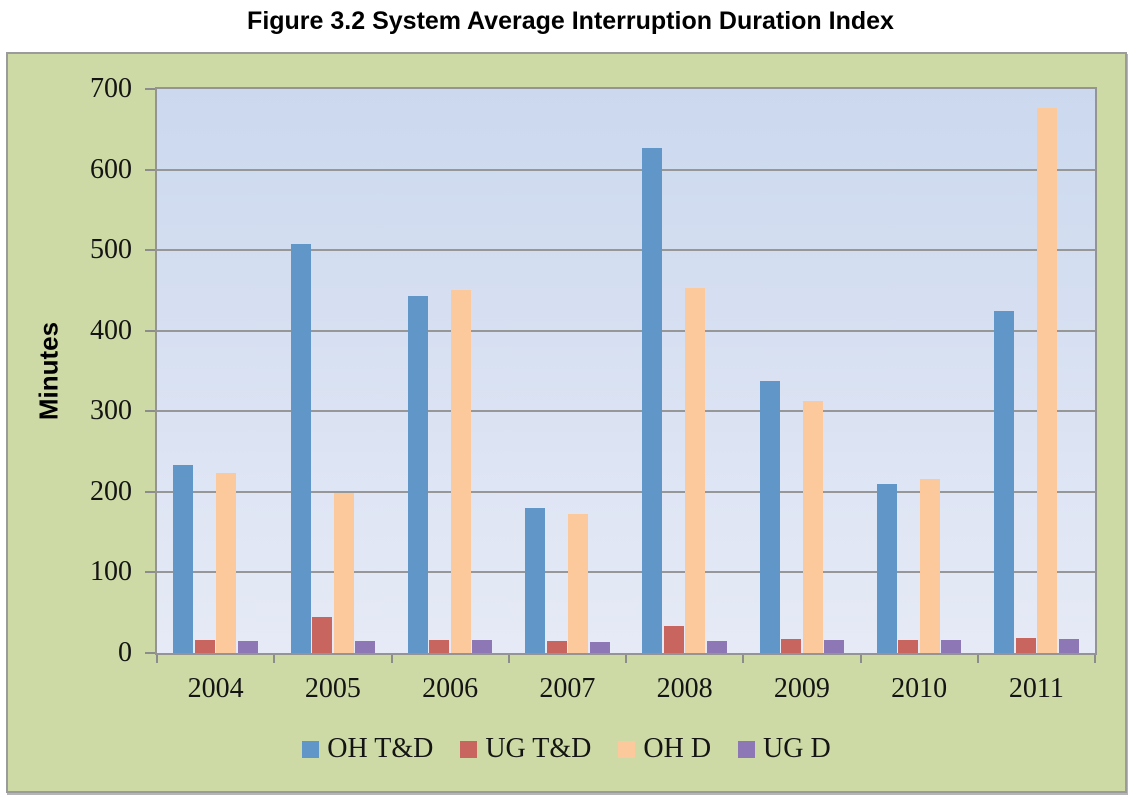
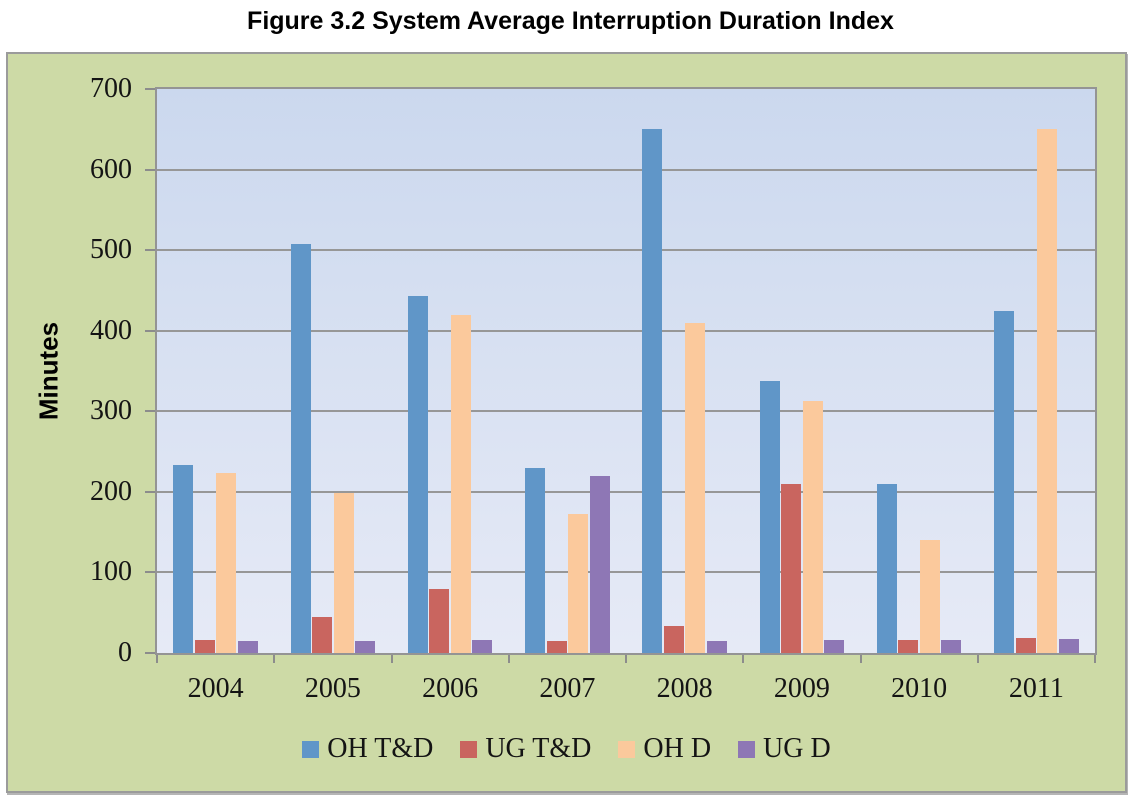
UG T&D/2006: 20 -> 80
OH D/2006: 450 -> 420
OH T&D/2007: 180 -> 230
UG D/2007: 10 -> 220
OH T&D/2008: 630 -> 650
OH D/2008: 450 -> 410
UG T&D/2009: 20 -> 210
OH D/2010: 220 -> 140
OH D/2011: 680 -> 650
